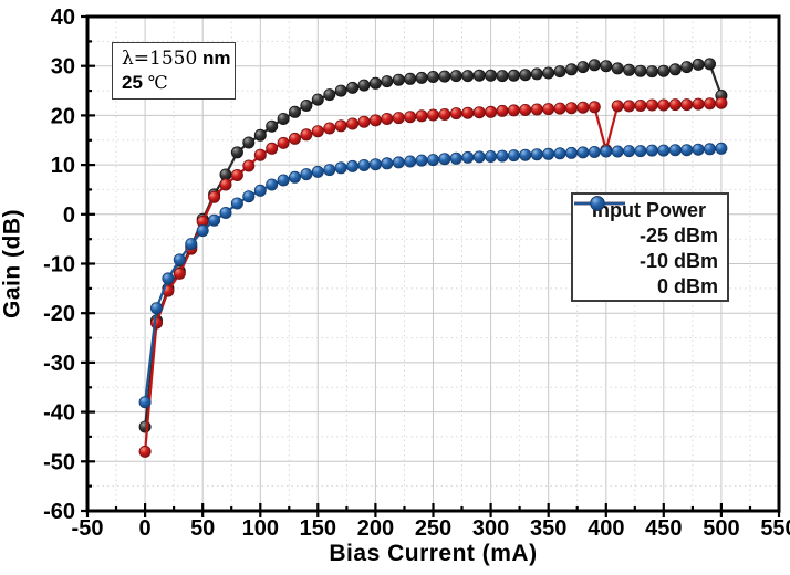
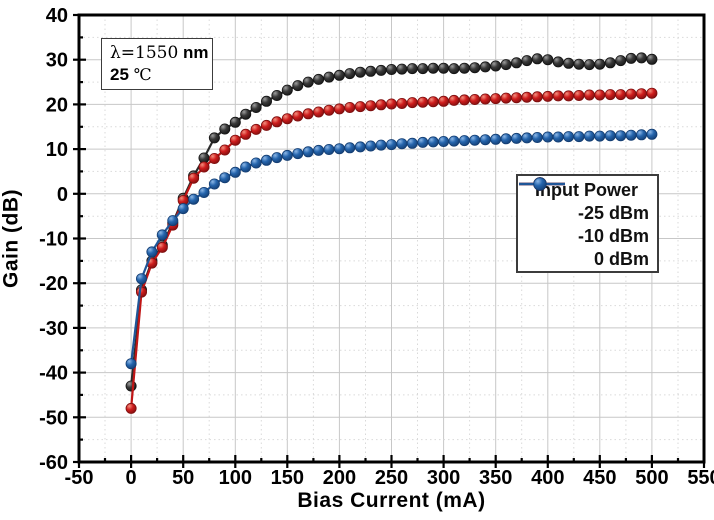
-10 dBm/400: 13 -> 22
-25 dBm/500: 24 -> 30
